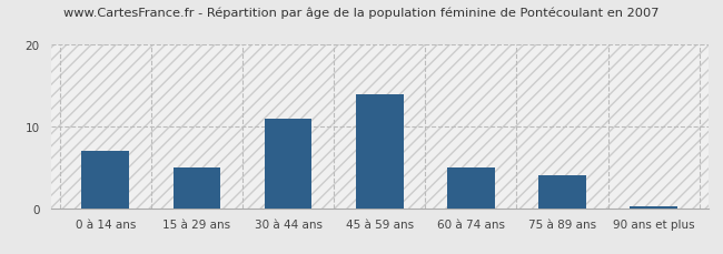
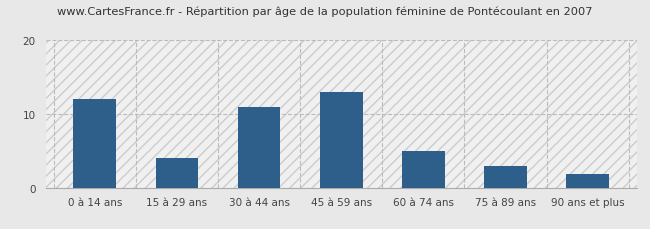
0 à 14 ans: 7.0 -> 12.0
15 à 29 ans: 5.0 -> 4.0
45 à 59 ans: 14.0 -> 13.0
75 à 89 ans: 4.0 -> 3.0
90 ans et plus: 0.2 -> 1.8
